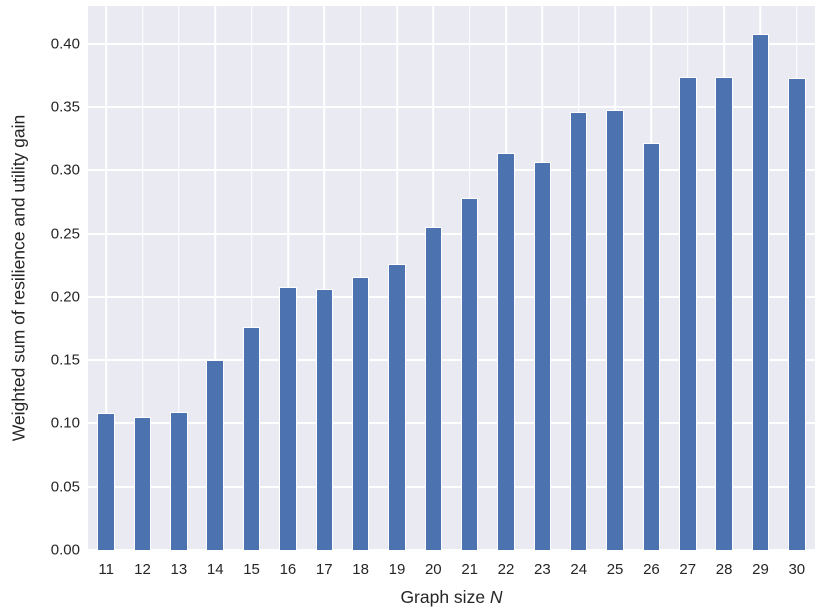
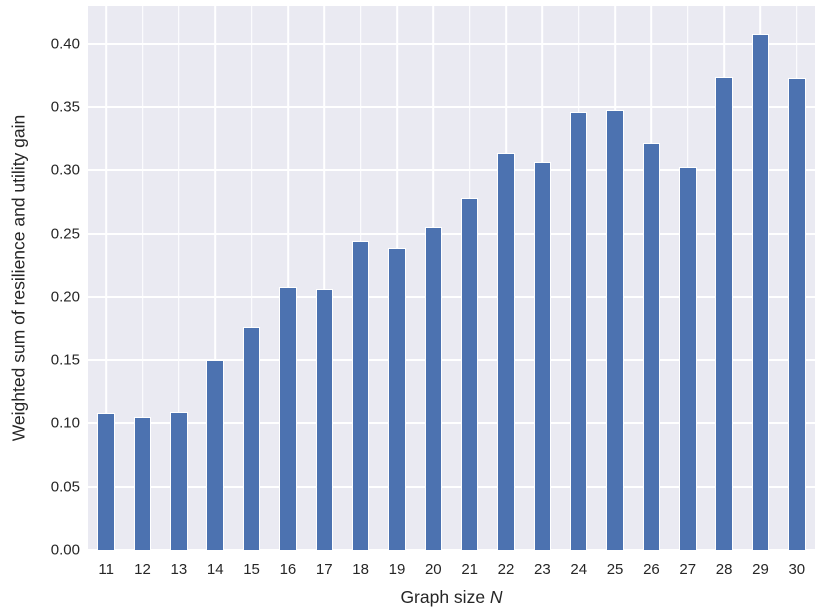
18: 0.216 -> 0.244
19: 0.226 -> 0.239
27: 0.374 -> 0.303
